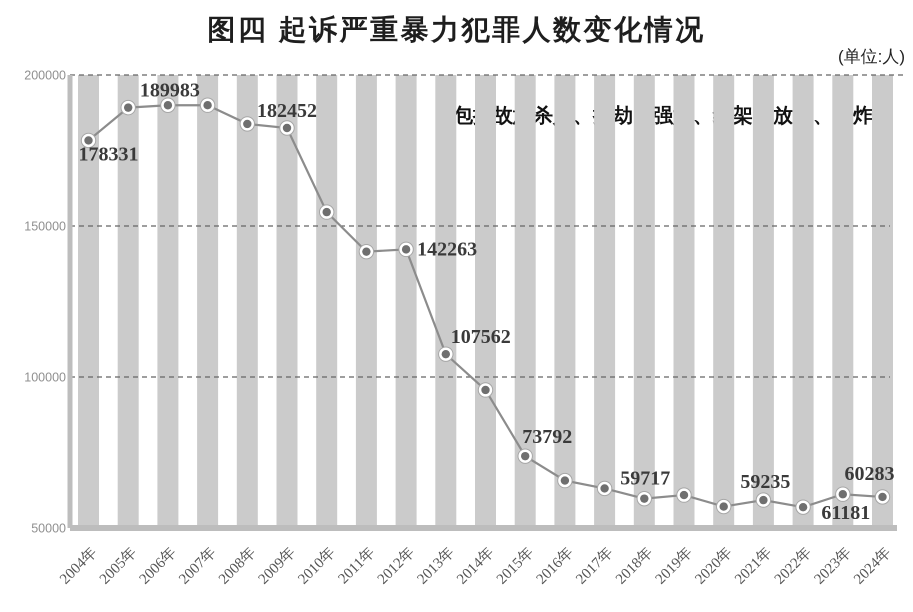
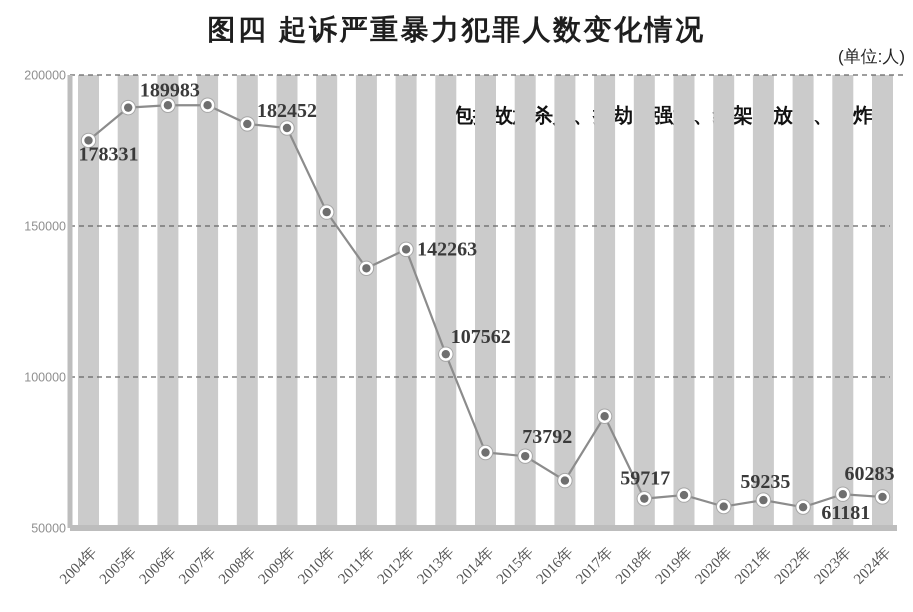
2011年: 142000 -> 136000
2014年: 96000 -> 75000
2017年: 63000 -> 87000
